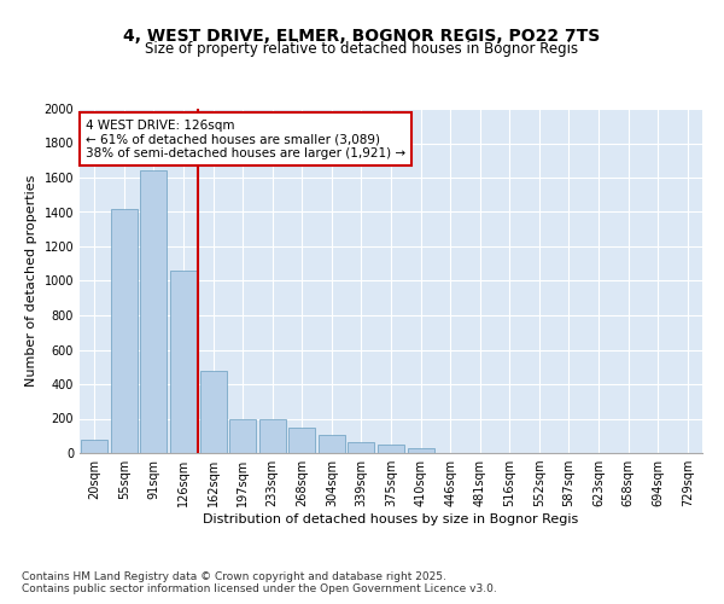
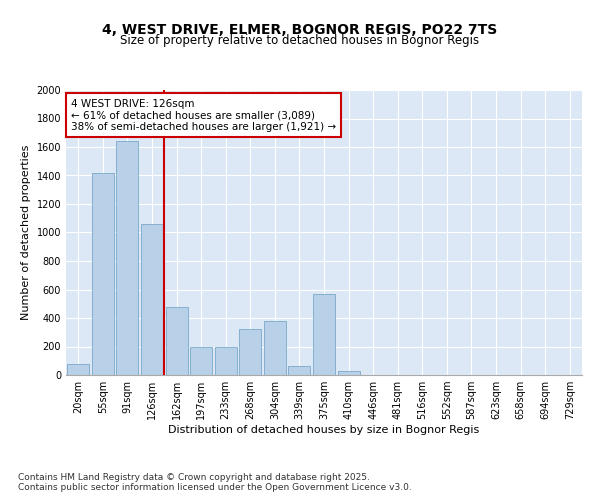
268sqm: 150 -> 320
304sqm: 100 -> 380
375sqm: 50 -> 570
